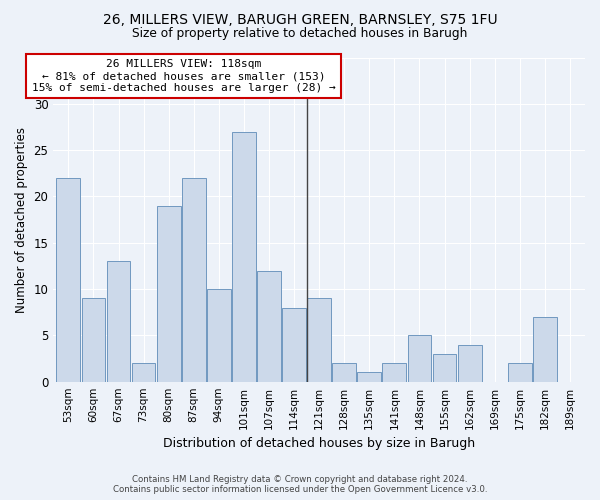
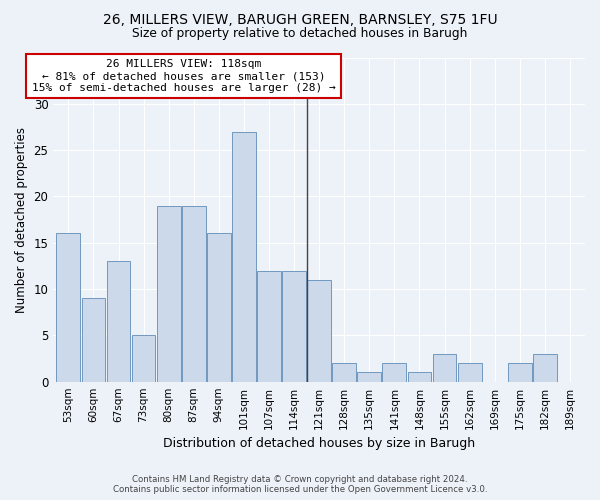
53sqm: 22 -> 16
73sqm: 2 -> 5
87sqm: 22 -> 19
94sqm: 10 -> 16
114sqm: 8 -> 12
121sqm: 9 -> 11
148sqm: 5 -> 1
162sqm: 4 -> 2
182sqm: 7 -> 3
